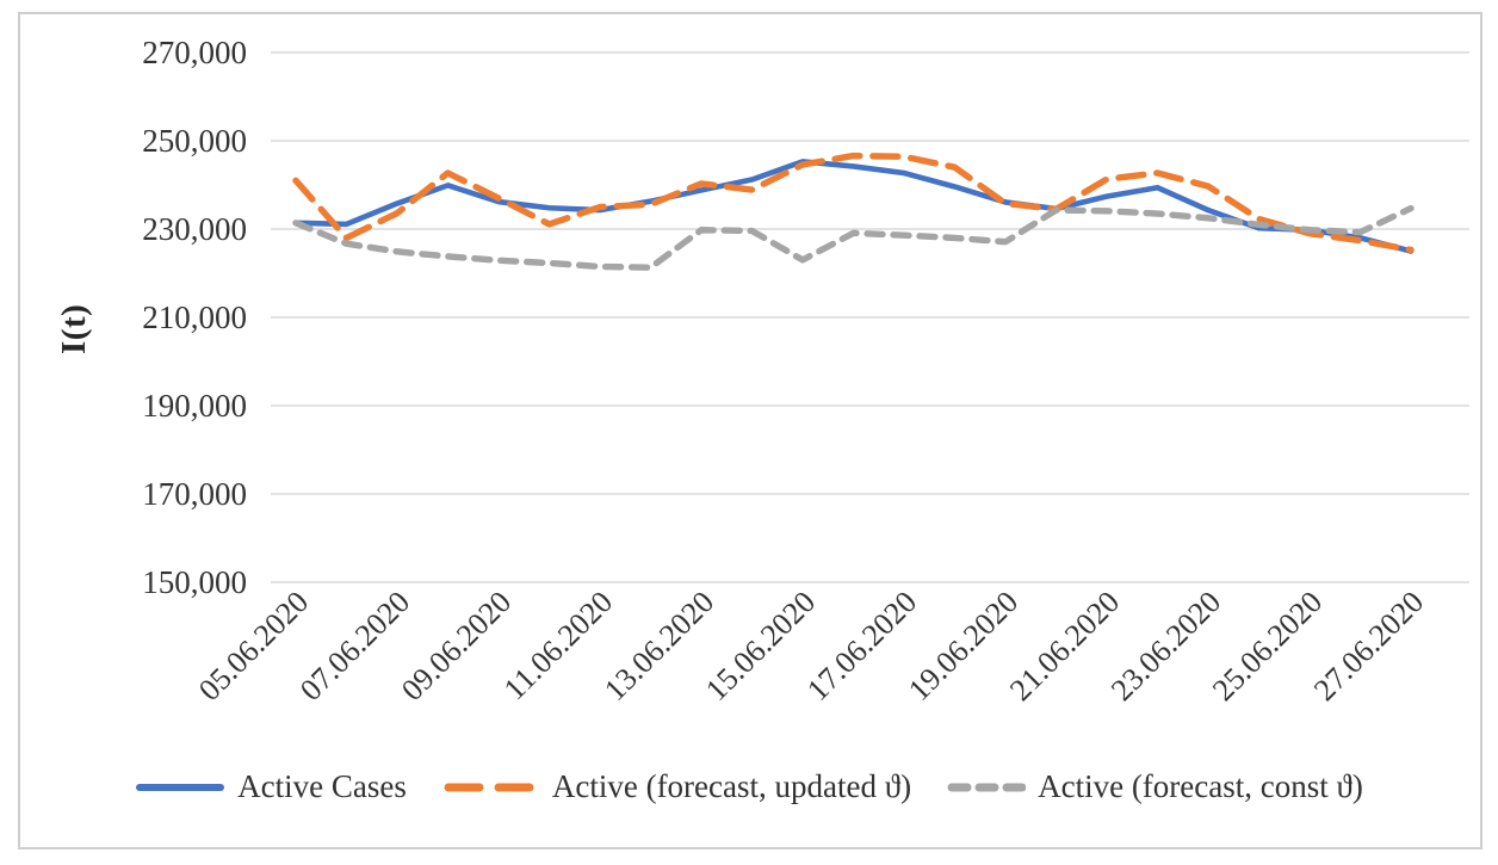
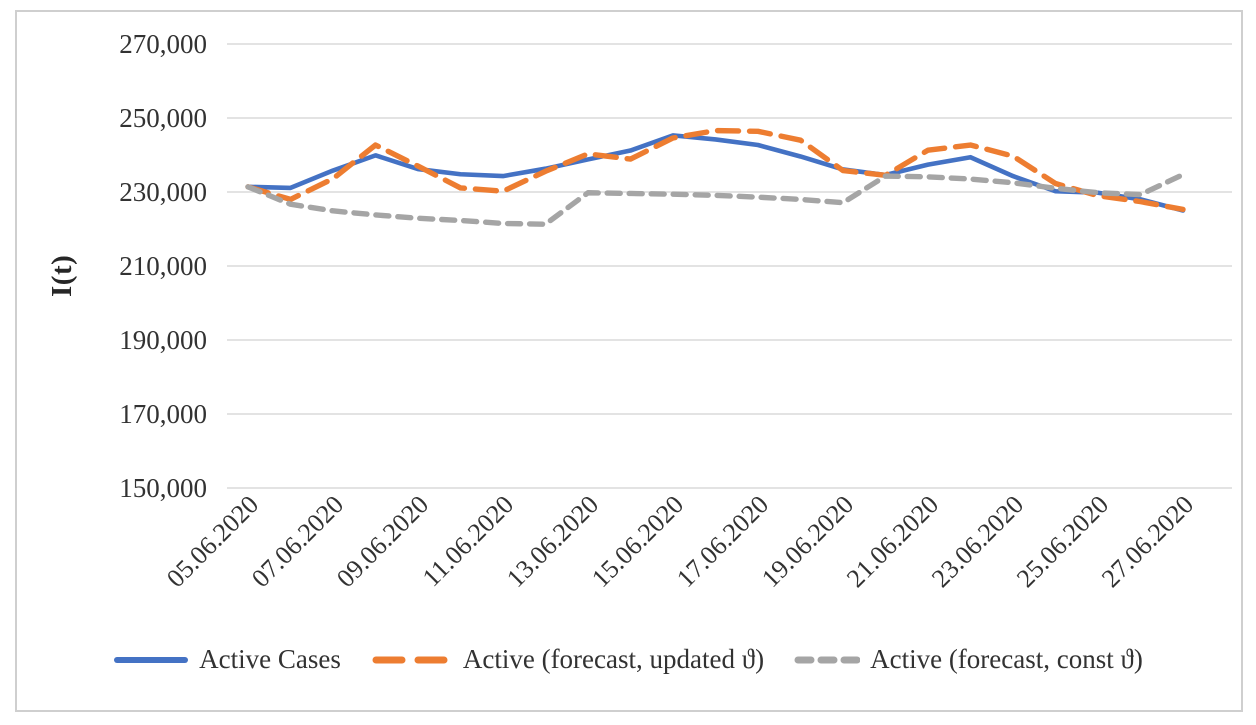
Active (forecast, updated ϑ)/05.06.2020: 241000 -> 231000
Active (forecast, updated ϑ)/11.06.2020: 235000 -> 230000
Active (forecast, const ϑ)/15.06.2020: 223000 -> 229000
